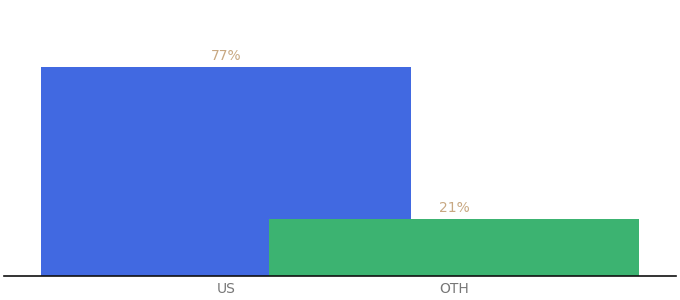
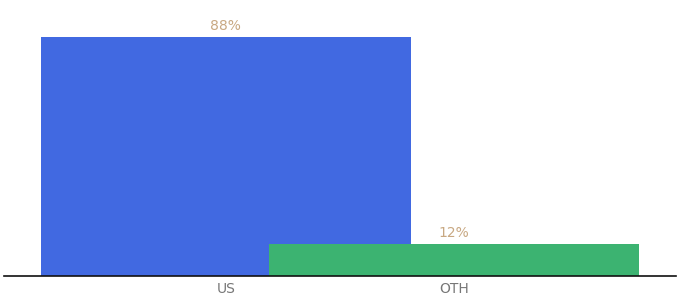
US: 77% -> 88%
OTH: 21% -> 12%
